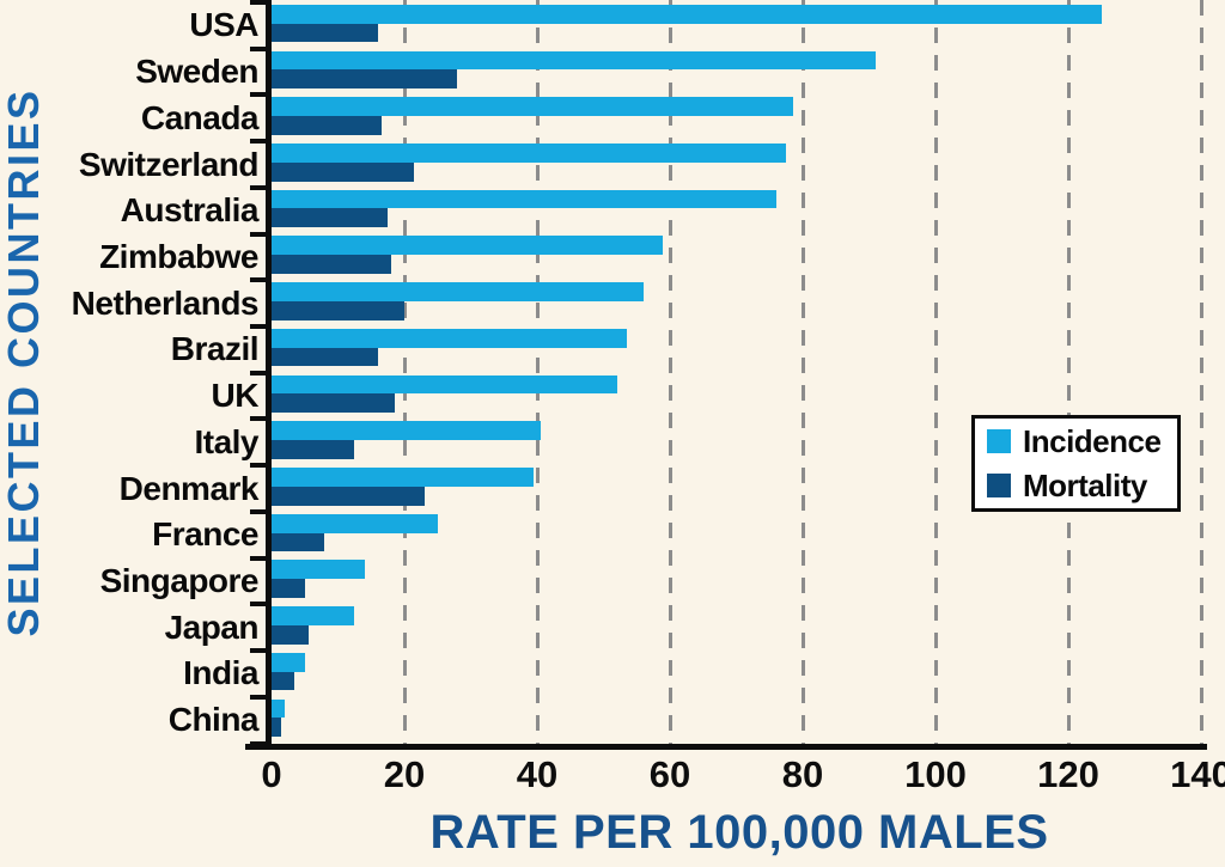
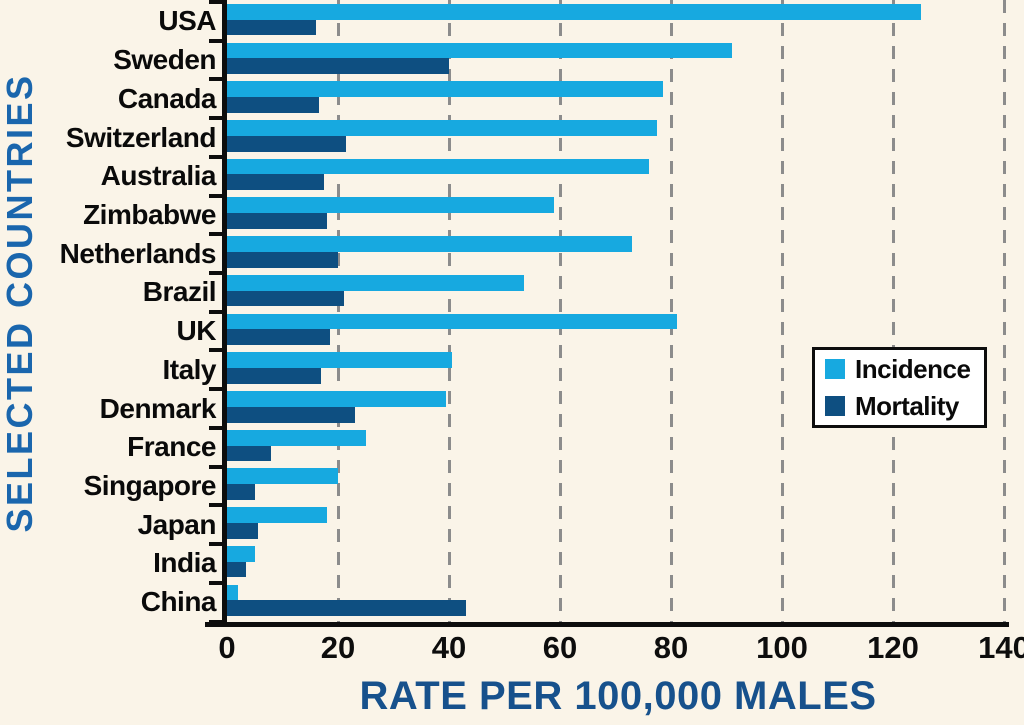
Mortality/Sweden: 28 -> 40
Incidence/Netherlands: 56 -> 73
Mortality/Brazil: 16 -> 21
Incidence/UK: 52 -> 81
Mortality/Italy: 12 -> 17
Incidence/Singapore: 14 -> 20
Incidence/Japan: 12 -> 18
Mortality/China: 2 -> 43
